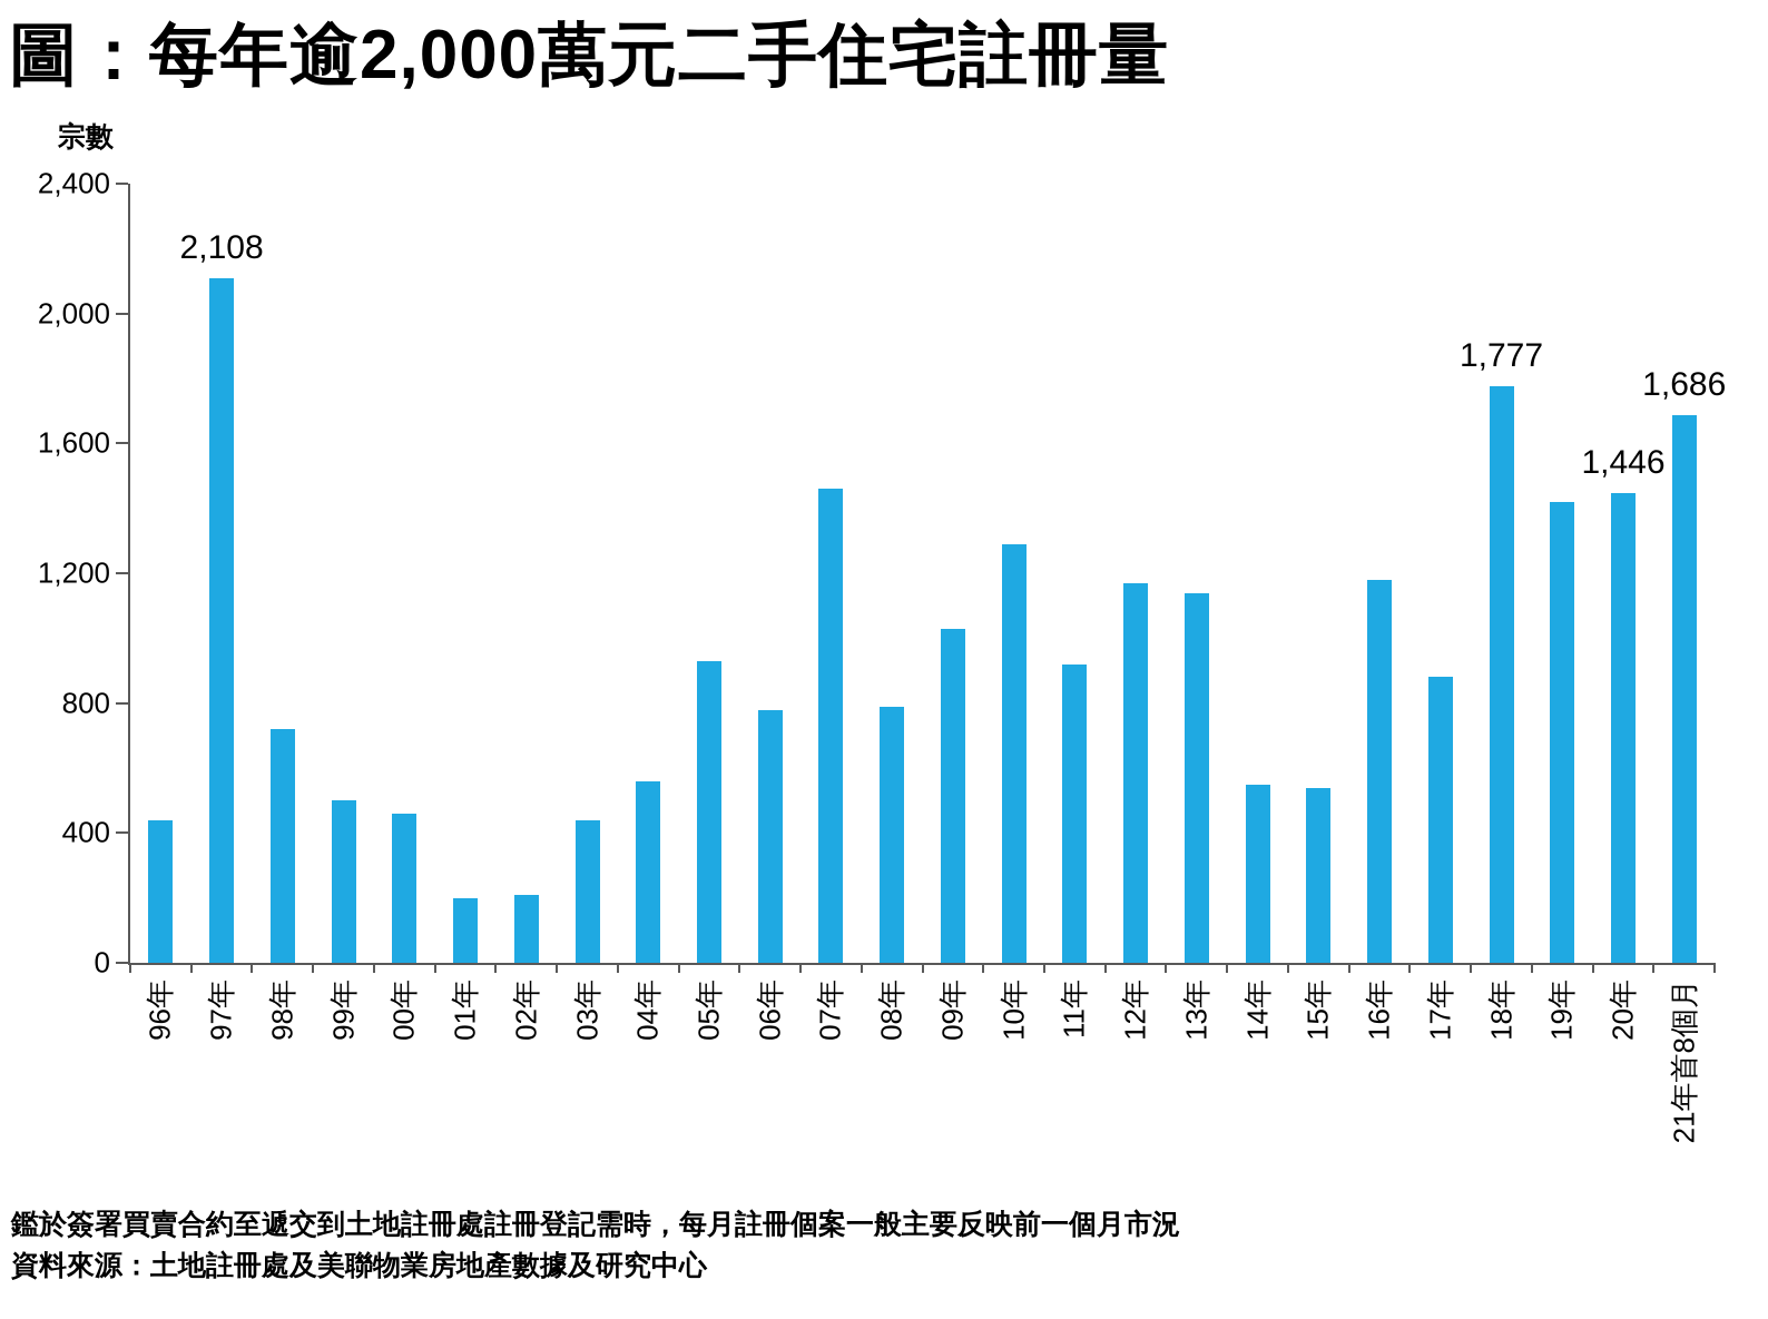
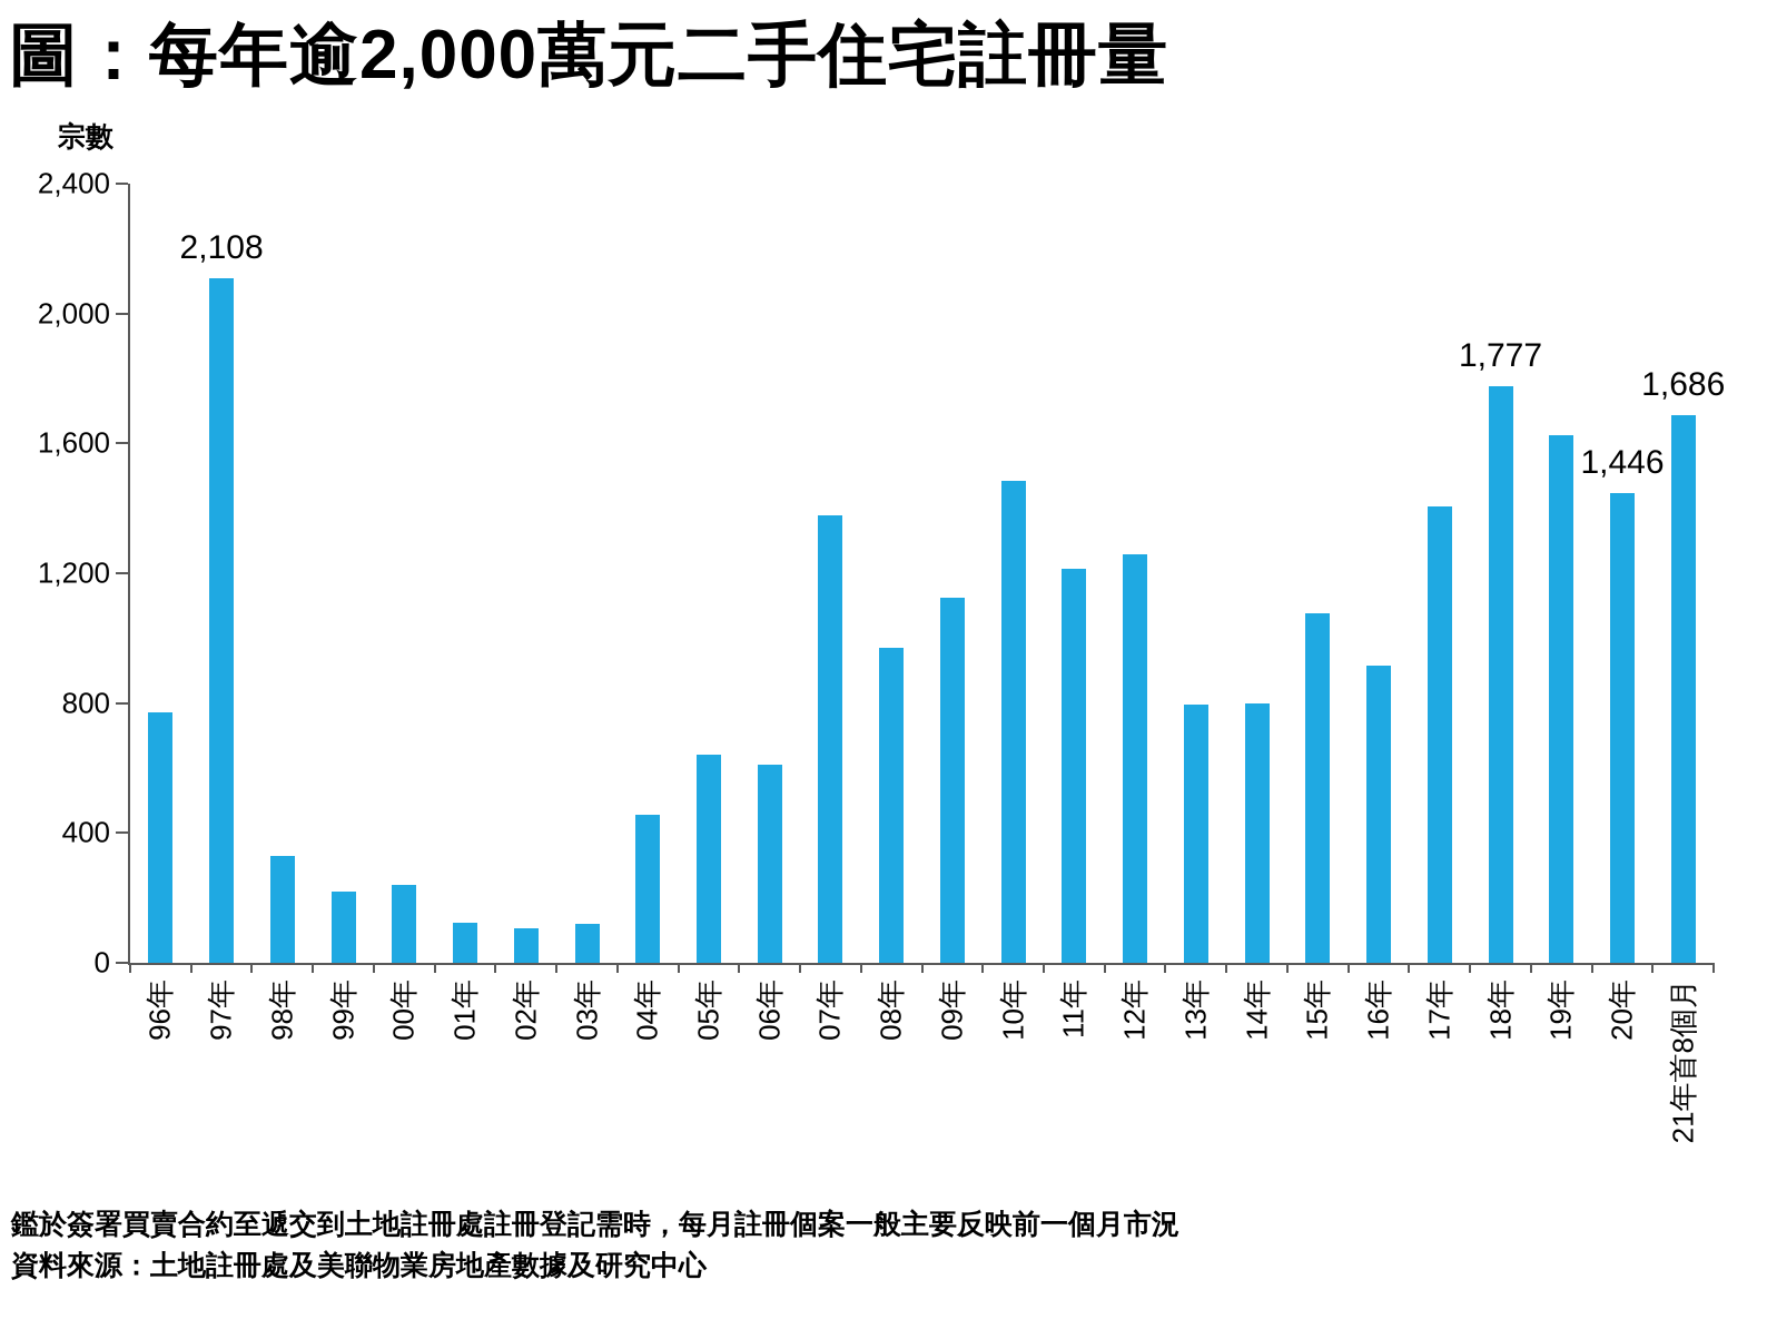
96年: 440 -> 770
98年: 720 -> 330
99年: 500 -> 220
00年: 460 -> 240
01年: 200 -> 120
02年: 210 -> 100
03年: 440 -> 120
04年: 560 -> 460
05年: 930 -> 640
06年: 780 -> 610
07年: 1460 -> 1380
08年: 790 -> 970
09年: 1030 -> 1120
10年: 1290 -> 1480
11年: 920 -> 1220
12年: 1170 -> 1260
13年: 1140 -> 800
14年: 550 -> 800
15年: 540 -> 1080
16年: 1180 -> 920
17年: 880 -> 1400
19年: 1420 -> 1620
